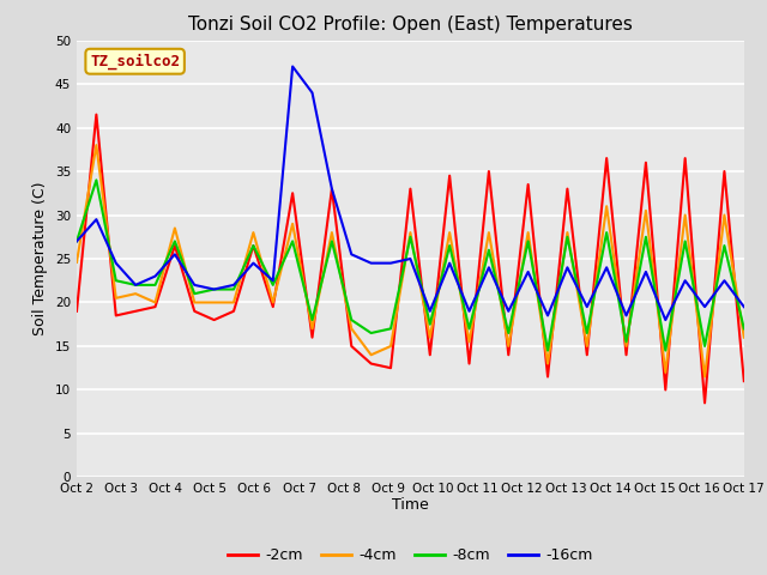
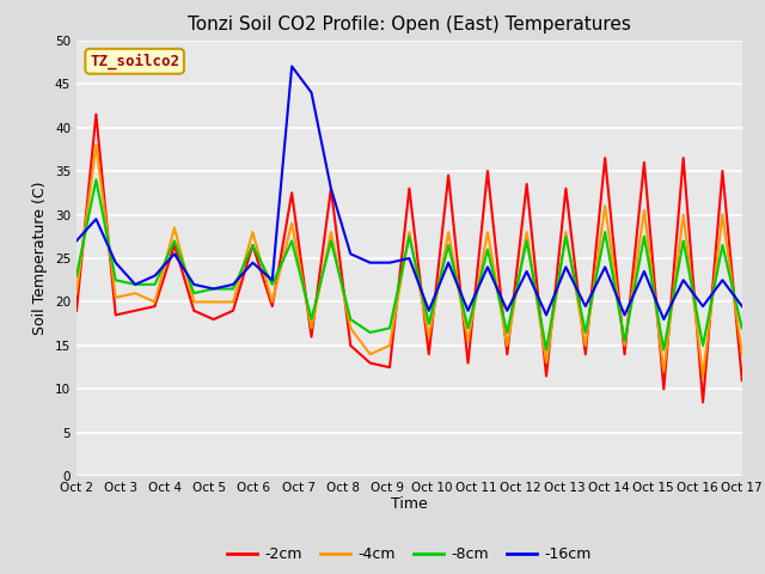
-4cm/Oct 2: 24.6 -> 21.0
-8cm/Oct 2: 27.0 -> 23.0
-4cm/Oct 17: 16.0 -> 14.0
